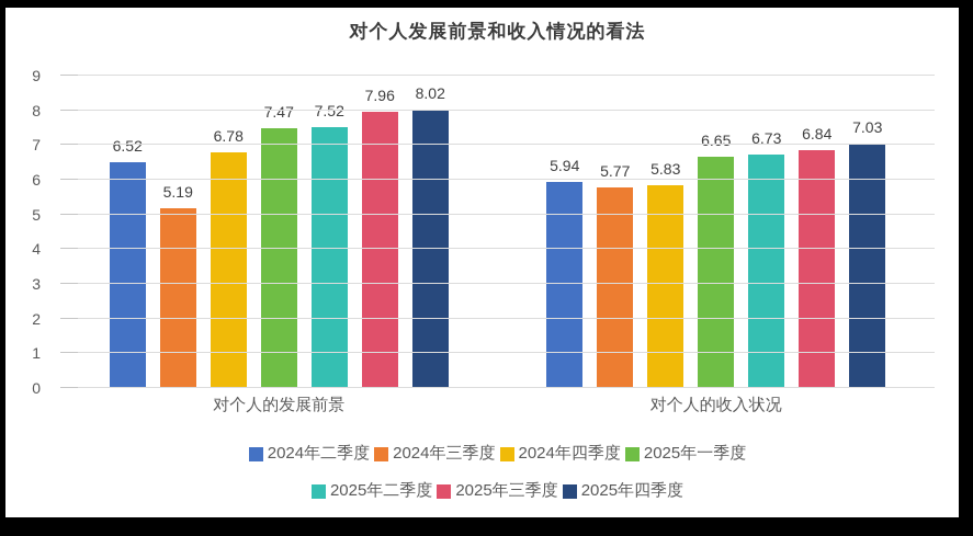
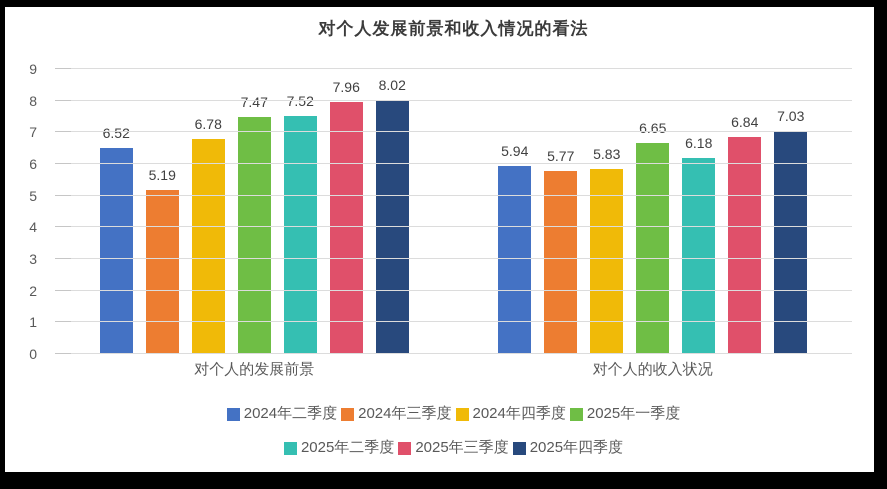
2025年二季度/对个人的收入状况: 6.73 -> 6.18
